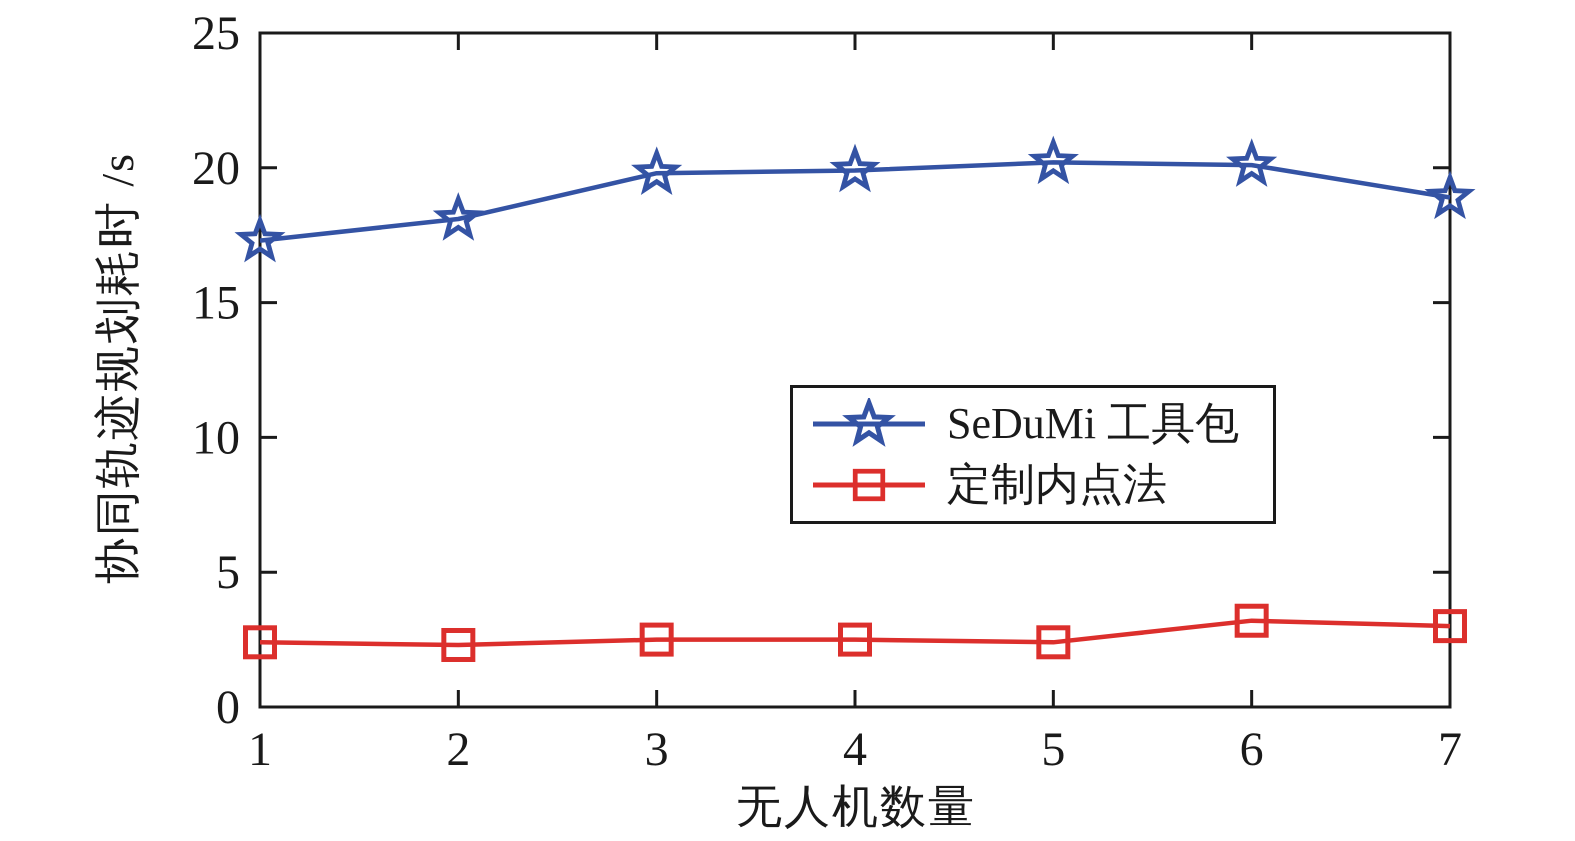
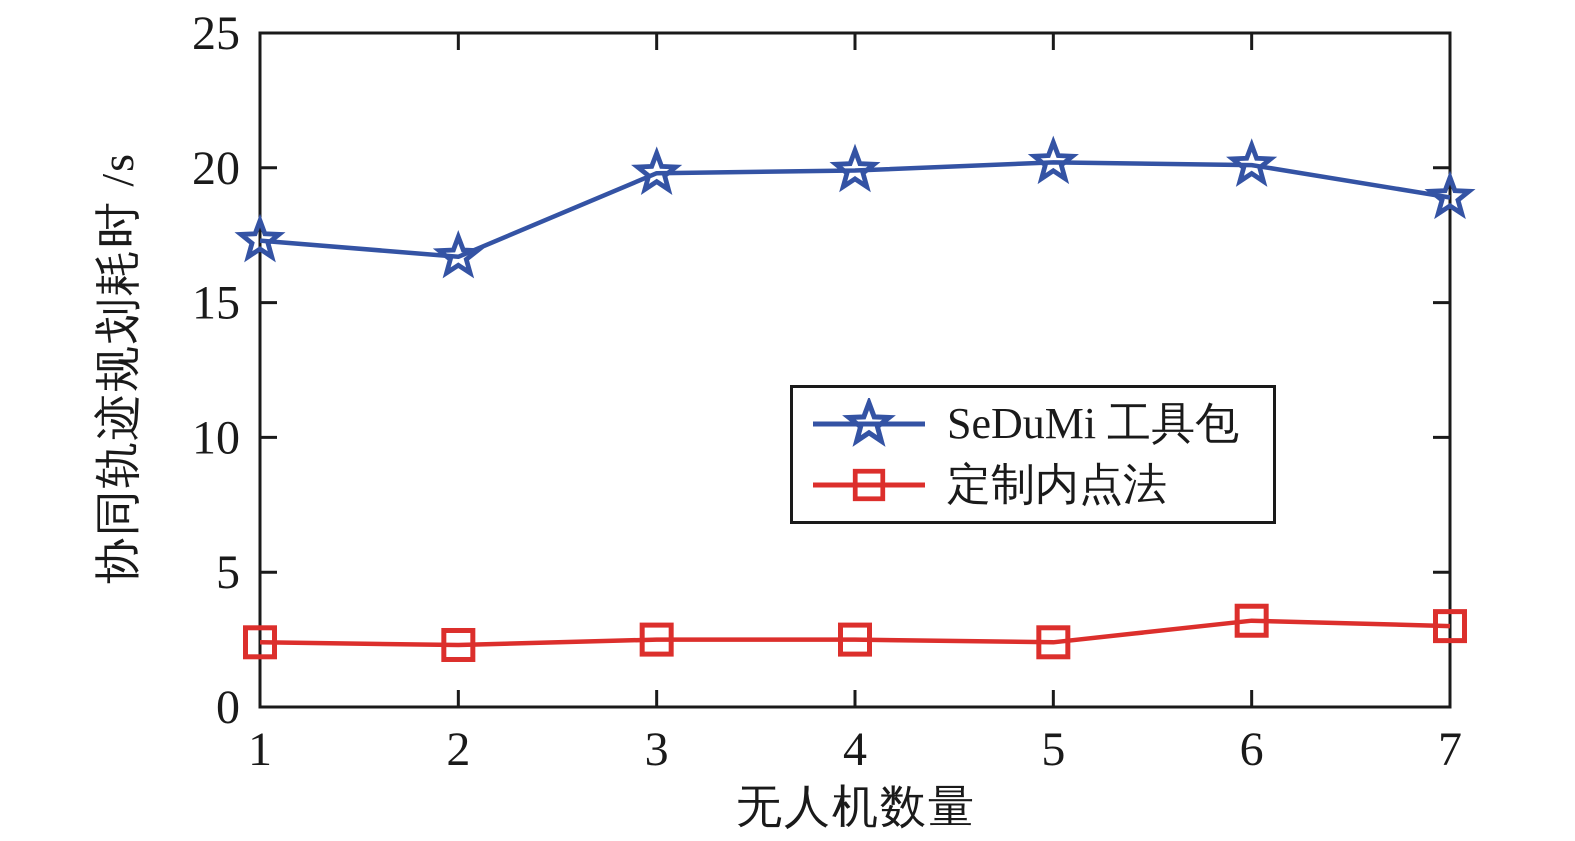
SeDuMi 工具包/2: 18.1 -> 16.7
